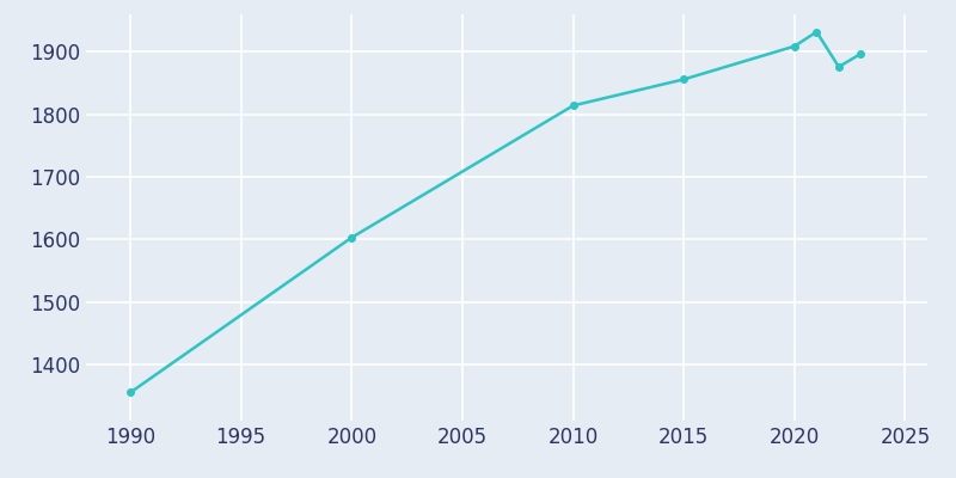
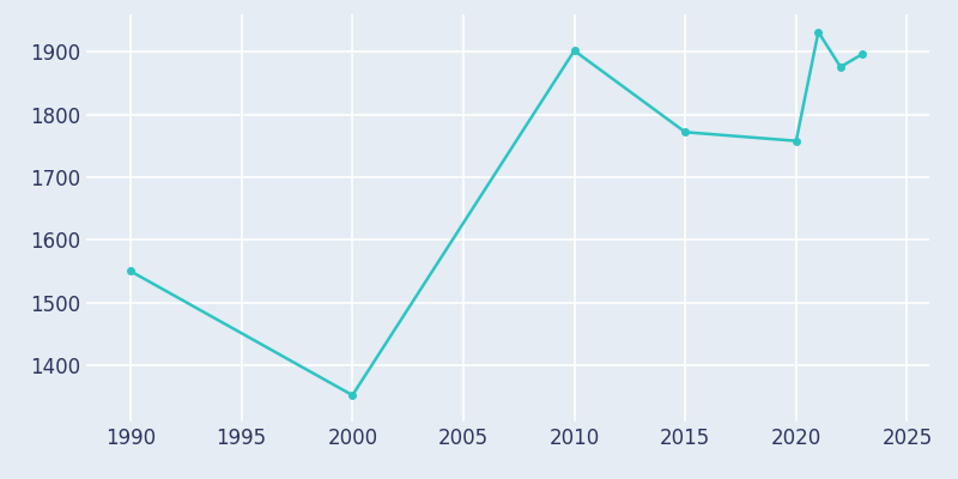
1990: 1355 -> 1550
2000: 1603 -> 1352
2010: 1814 -> 1902
2015: 1856 -> 1772
2020: 1909 -> 1758
